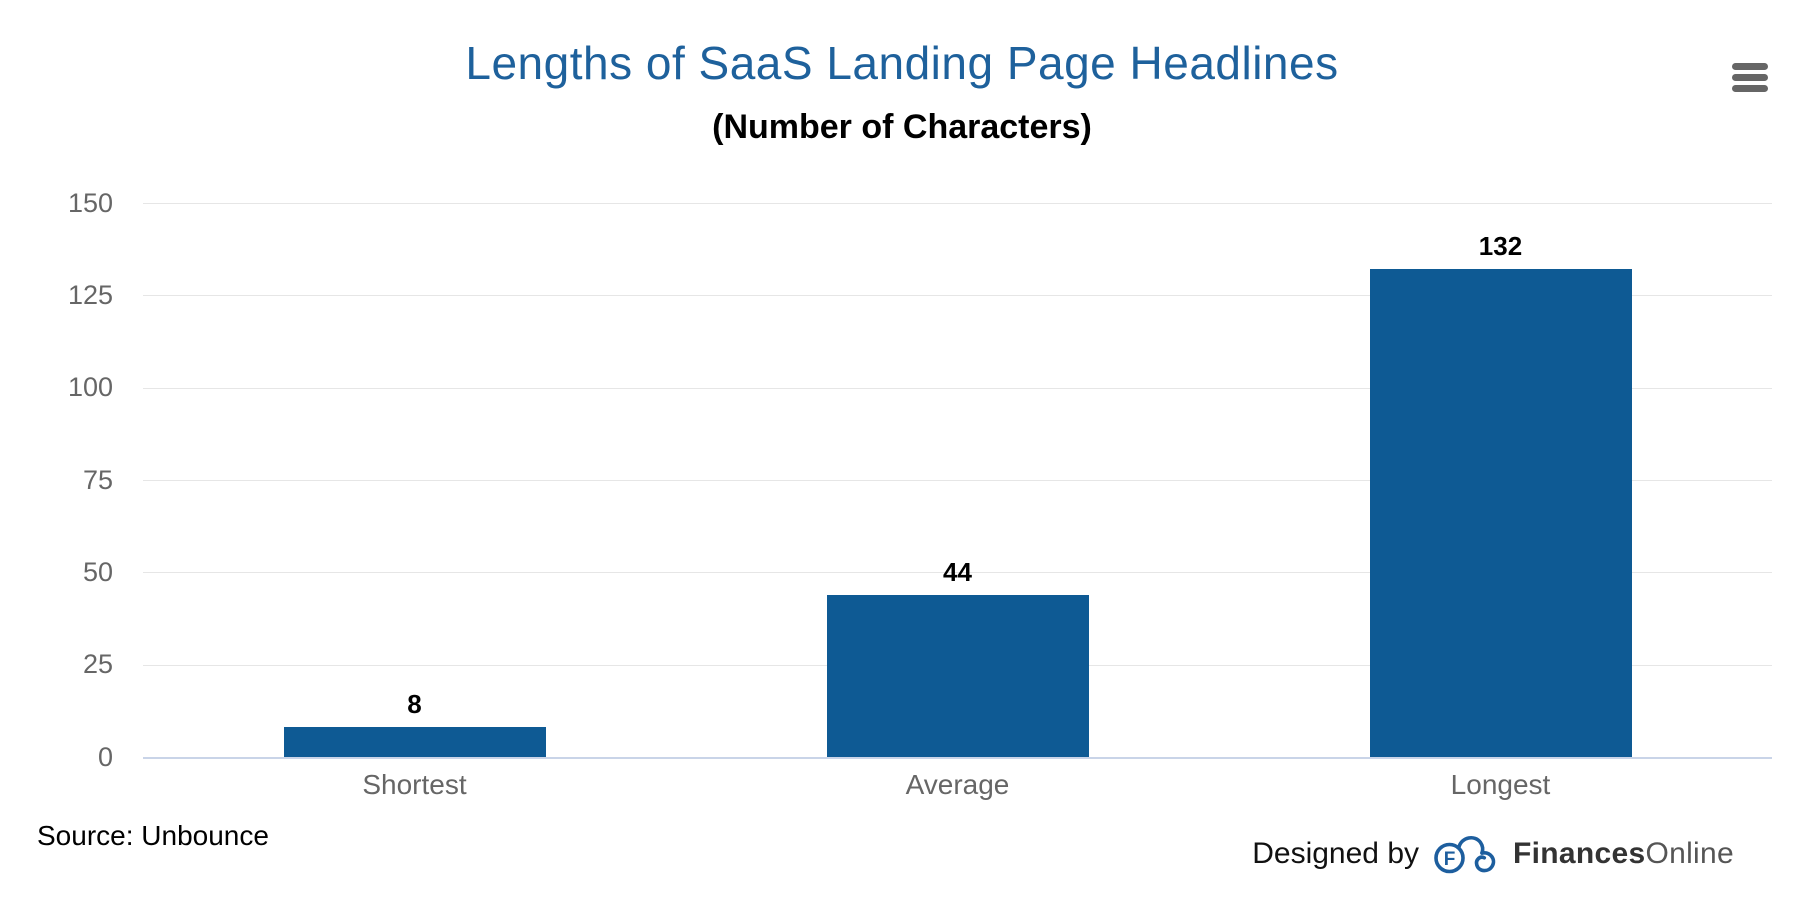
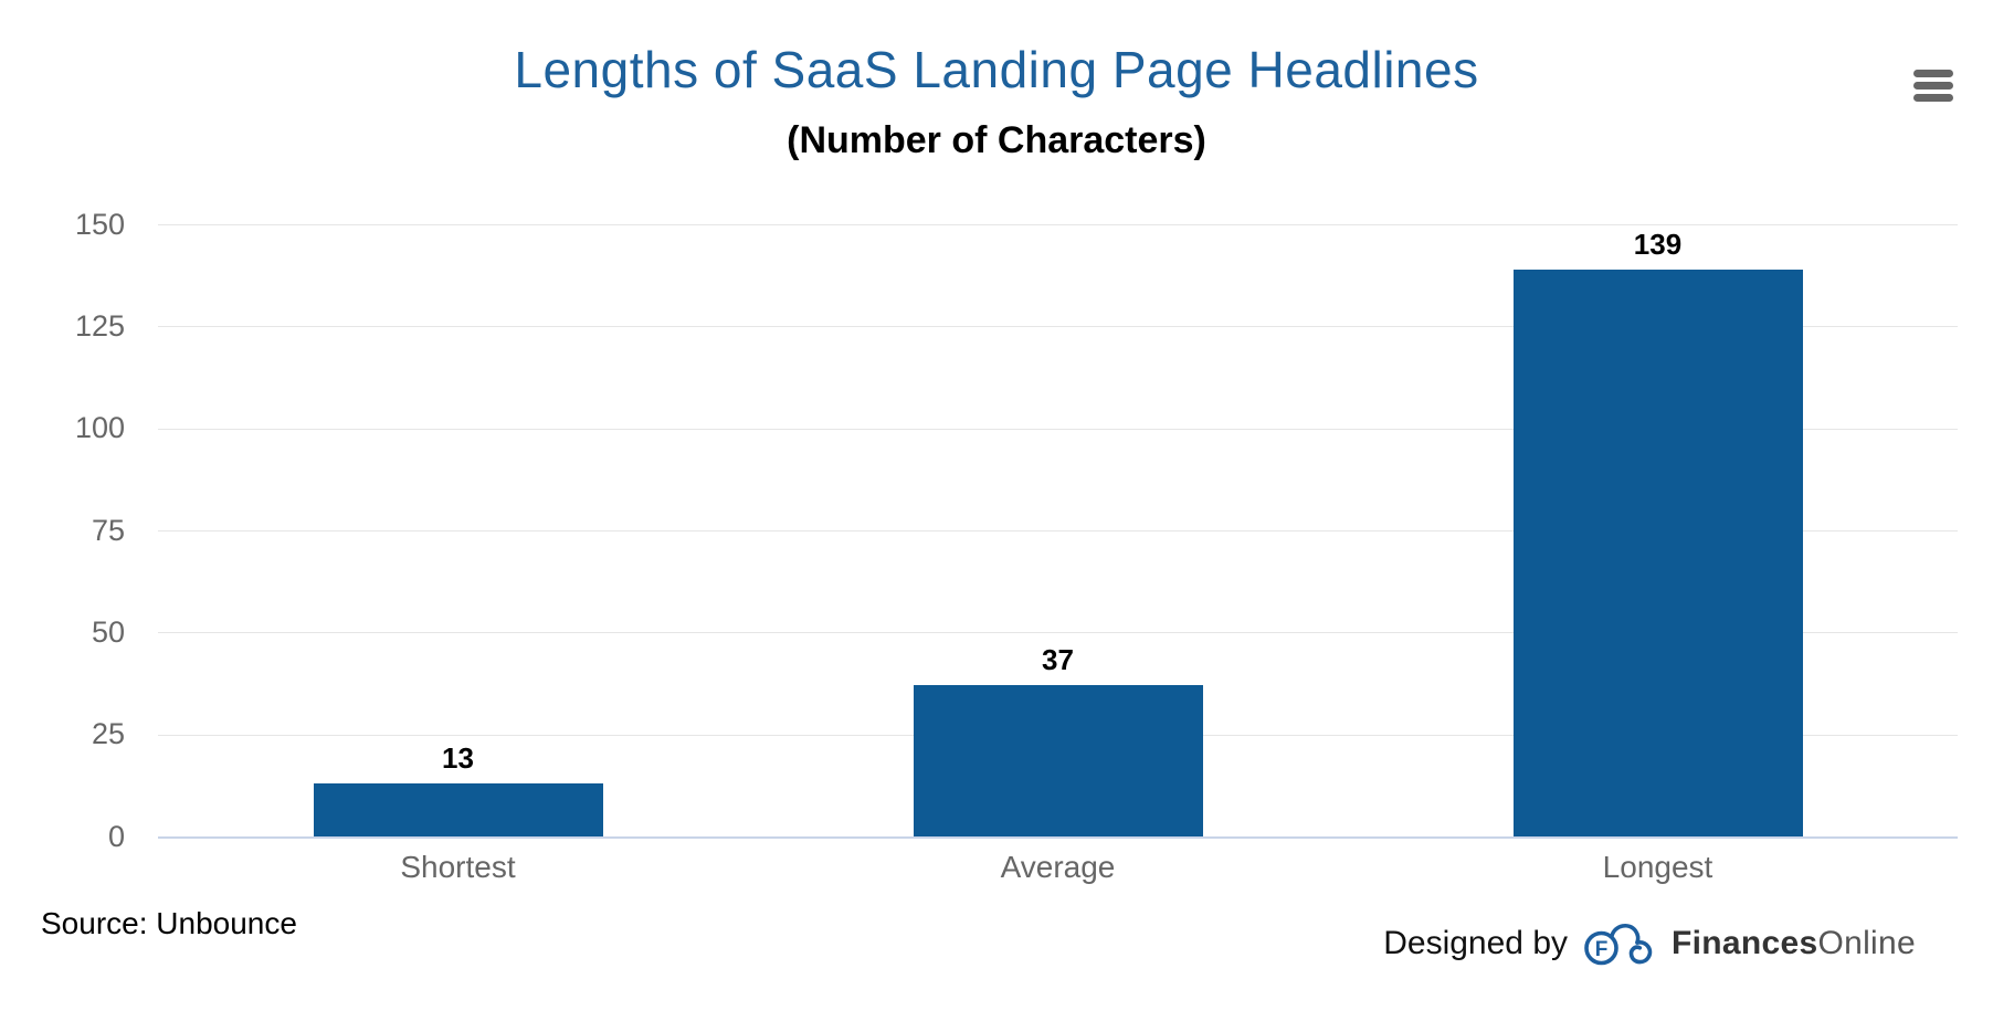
Shortest: 8 -> 13
Average: 44 -> 37
Longest: 132 -> 139
